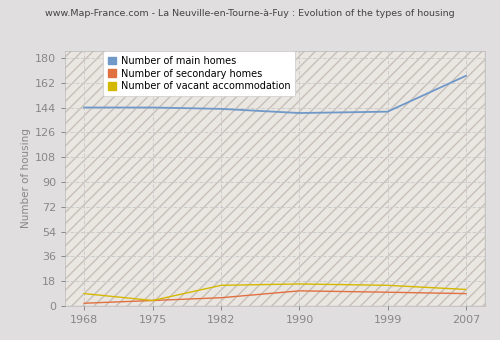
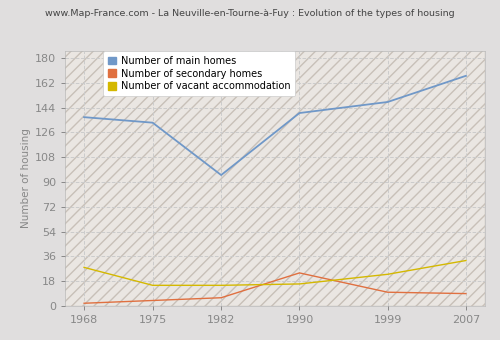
Number of main homes/1968: 144 -> 137
Number of vacant accommodation/1968: 9 -> 28
Number of main homes/1975: 144 -> 133
Number of vacant accommodation/1975: 4 -> 15
Number of main homes/1982: 143 -> 95
Number of secondary homes/1990: 11 -> 24
Number of main homes/1999: 141 -> 148
Number of vacant accommodation/1999: 15 -> 23
Number of vacant accommodation/2007: 12 -> 33
